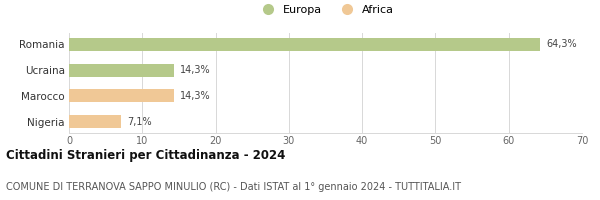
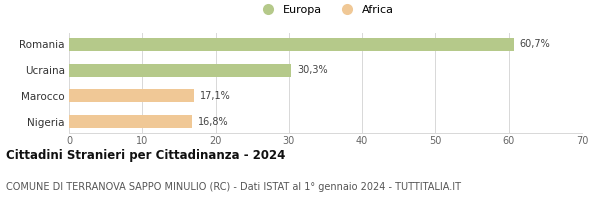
Romania: 64,3% -> 60,7%
Ucraina: 14,3% -> 30,3%
Marocco: 14,3% -> 17,1%
Nigeria: 7,1% -> 16,8%
